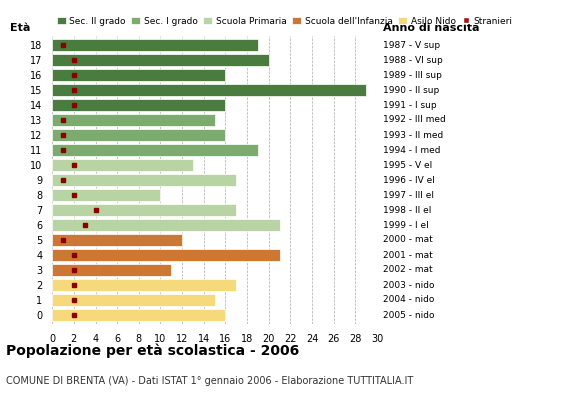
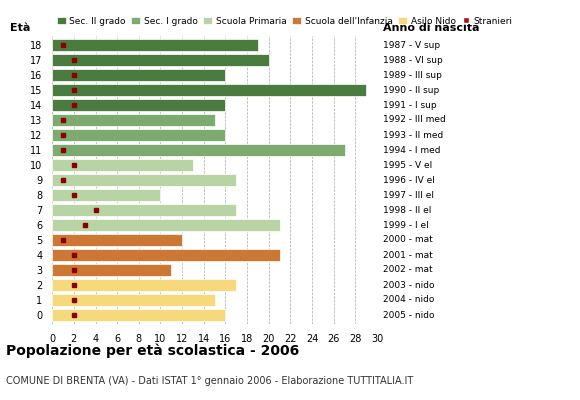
11: 19 -> 27
